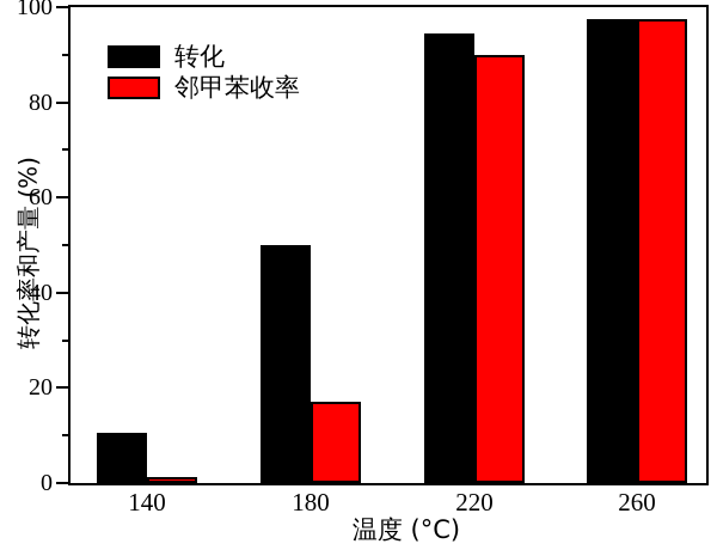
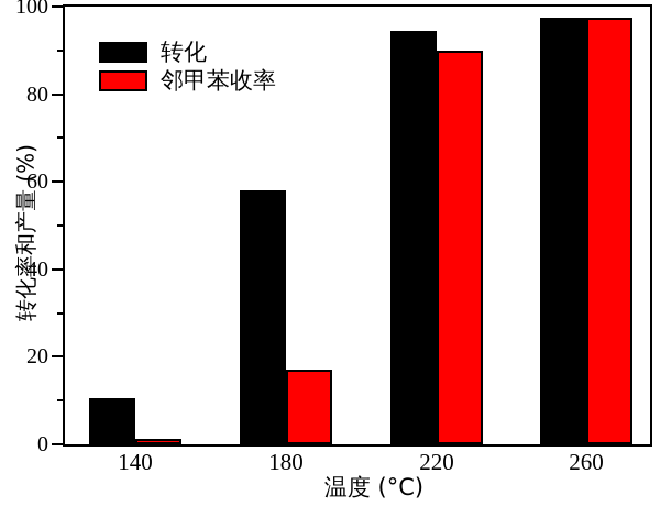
转化/180: 50 -> 58
